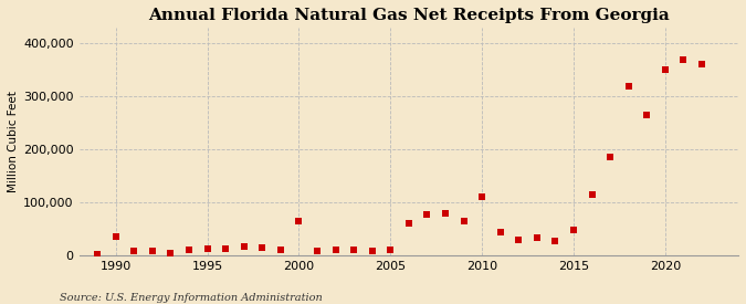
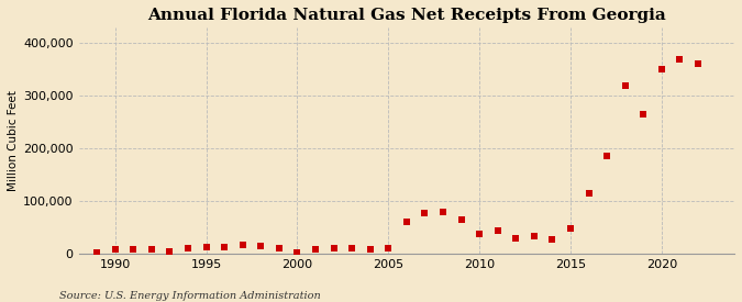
1990: 35,000 -> 8,000
2000: 65,000 -> 3,000
2010: 110,000 -> 38,000
